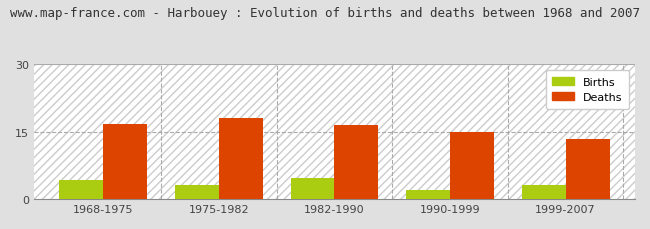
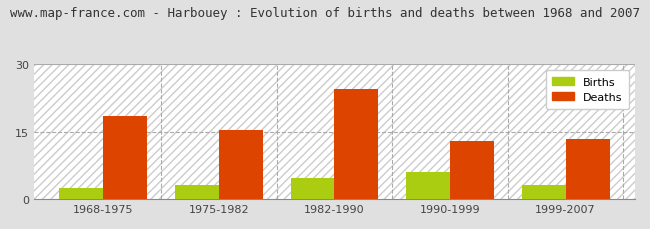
Births/1968-1975: 4.2 -> 2.5
Deaths/1968-1975: 16.8 -> 18.5
Deaths/1975-1982: 18.0 -> 15.5
Deaths/1982-1990: 16.5 -> 24.5
Births/1990-1999: 2.1 -> 6.0
Deaths/1990-1999: 14.9 -> 13.0
